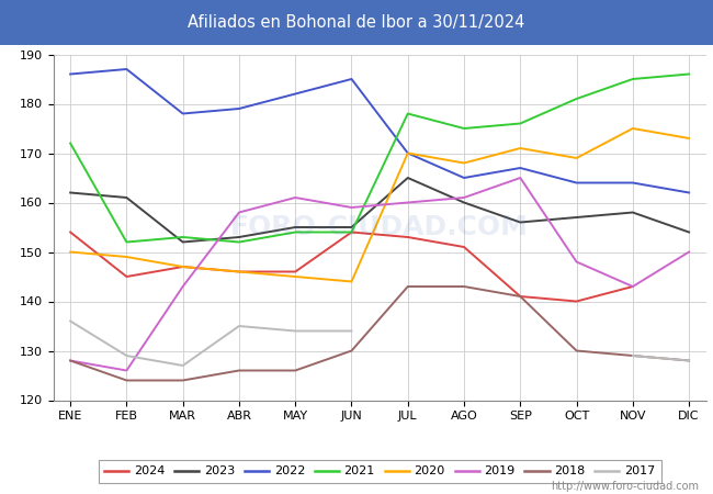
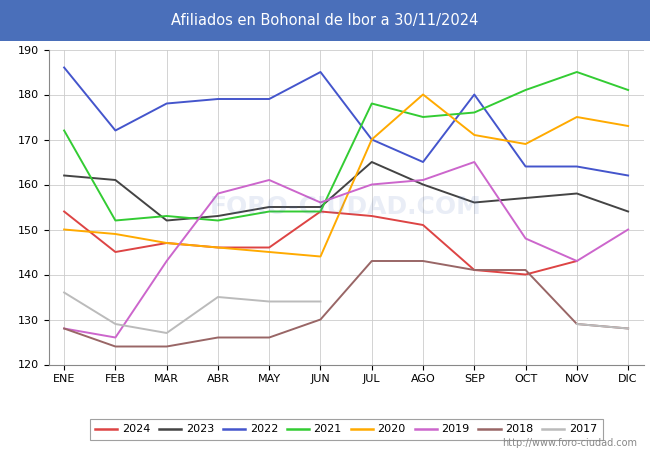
2022/FEB: 187 -> 172
2022/MAY: 182 -> 179
2019/JUN: 159 -> 156
2020/AGO: 168 -> 180
2022/SEP: 167 -> 180
2018/OCT: 130 -> 141
2021/DIC: 186 -> 181
